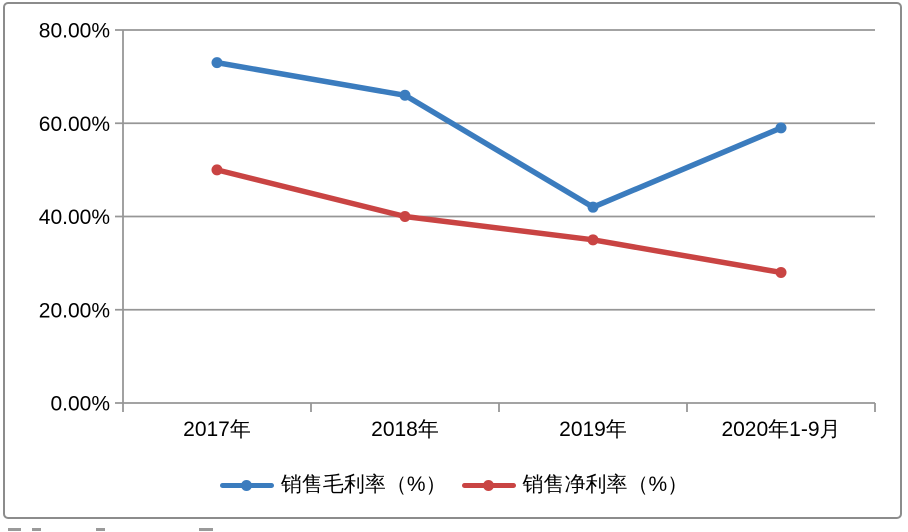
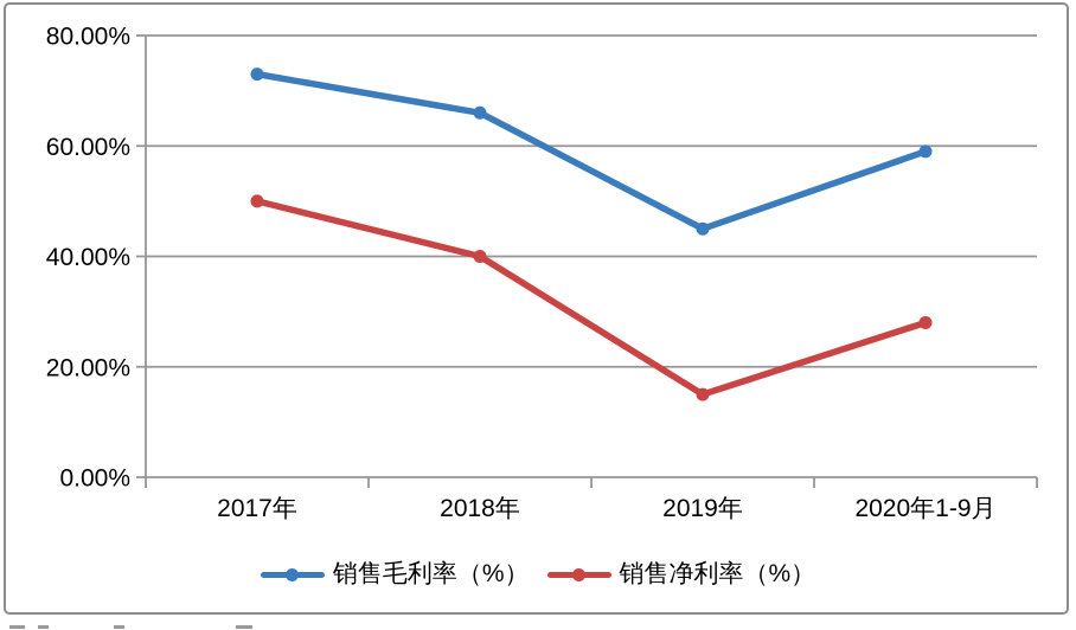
销售毛利率（%）/2019年: 42% -> 45%
销售净利率（%）/2019年: 35% -> 15%
